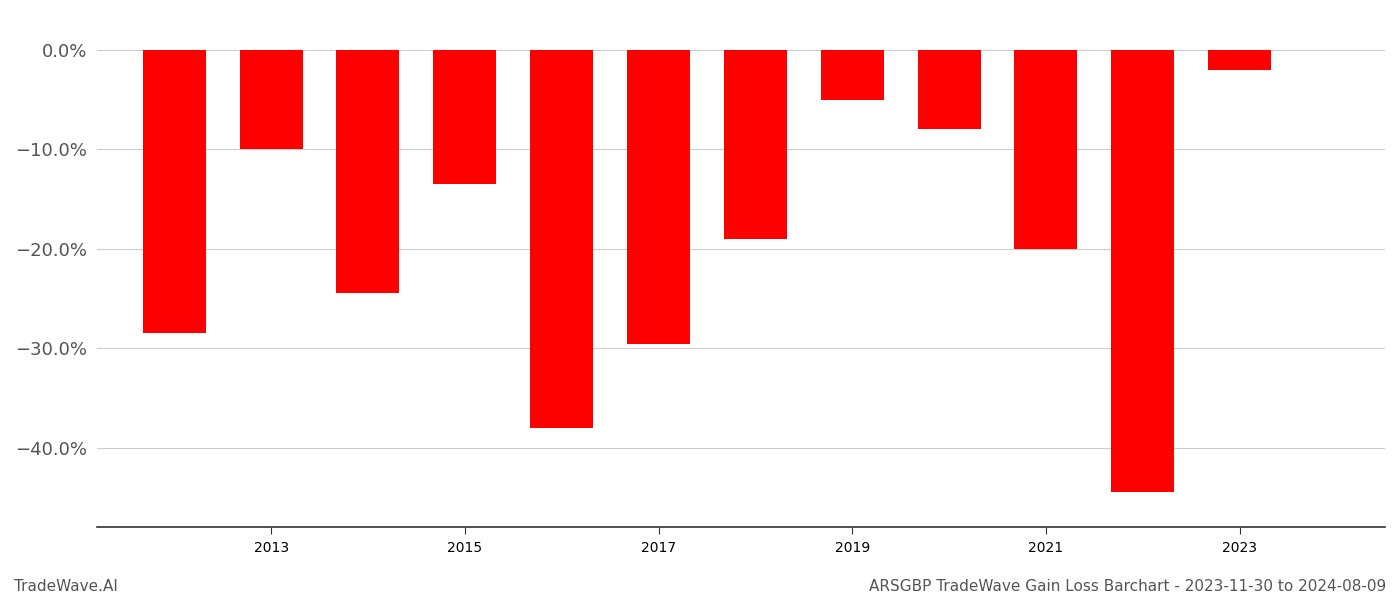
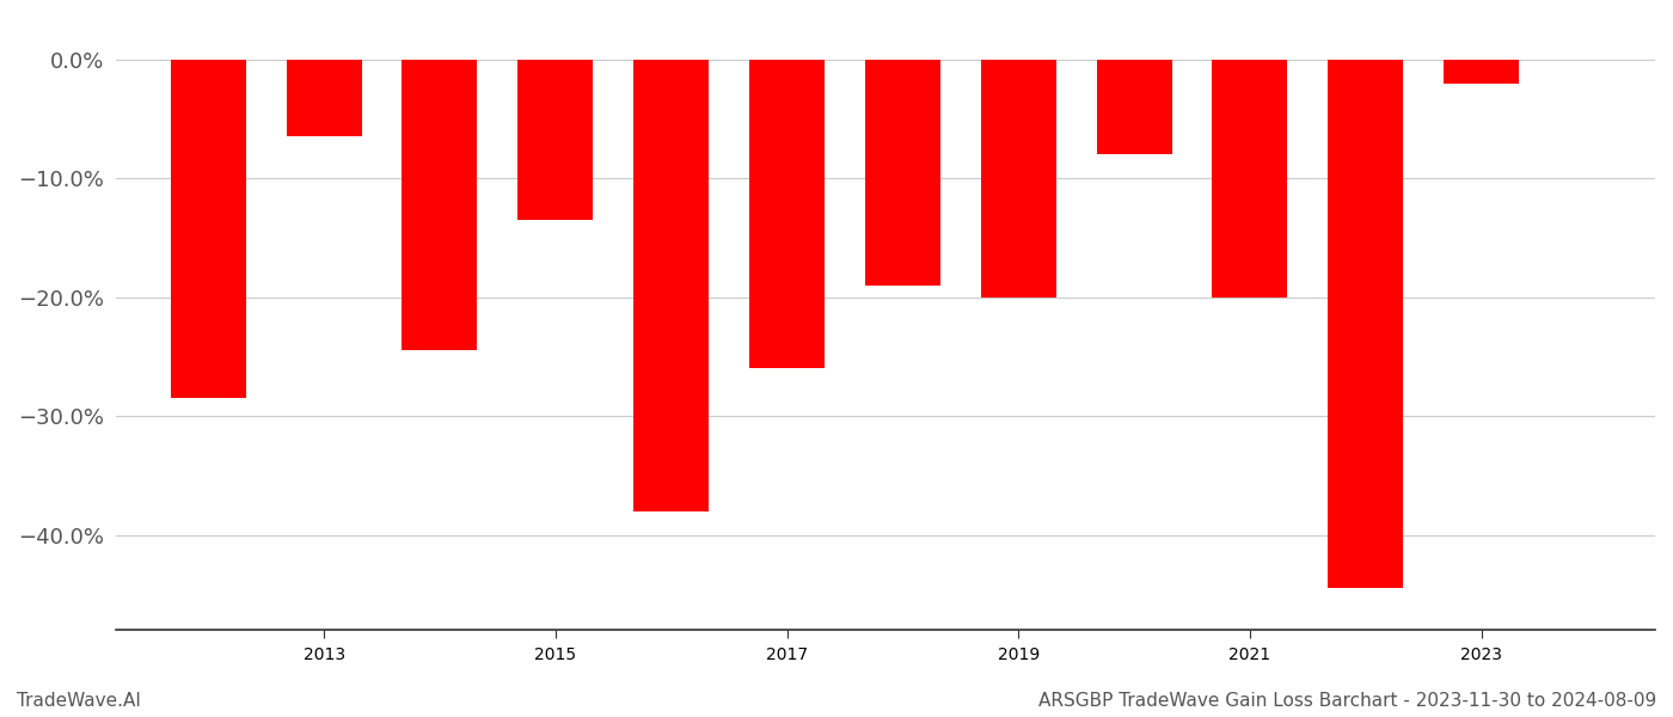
2013: -10.0% -> -6.5%
2017: -29.6% -> -26.0%
2019: -5.0% -> -20.0%
